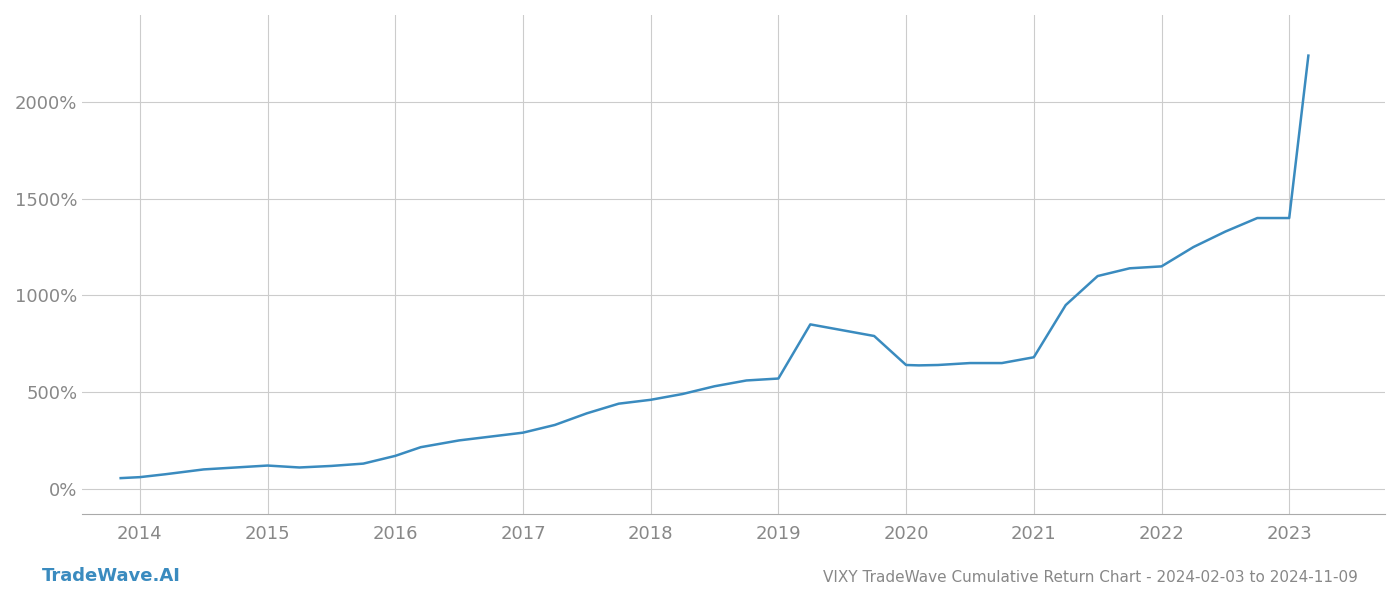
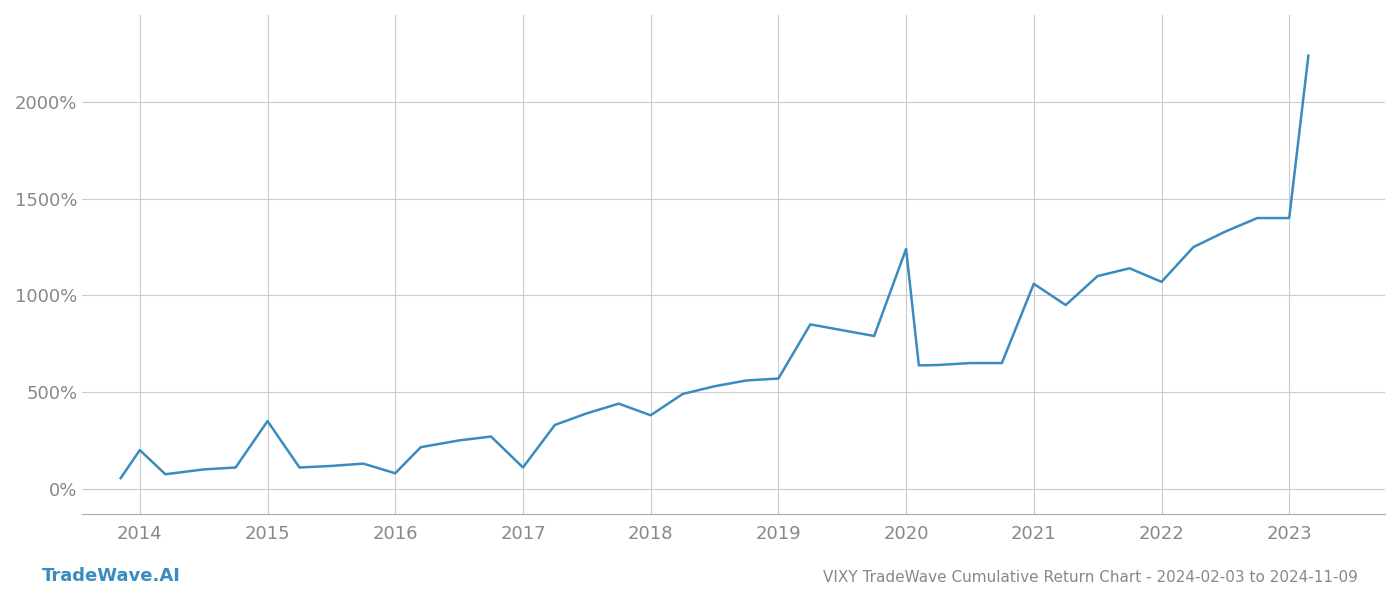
2014: 60% -> 200%
2015: 120% -> 350%
2016: 170% -> 80%
2017: 290% -> 110%
2018: 460% -> 380%
2020: 640% -> 1240%
2021: 680% -> 1060%
2022: 1150% -> 1070%
